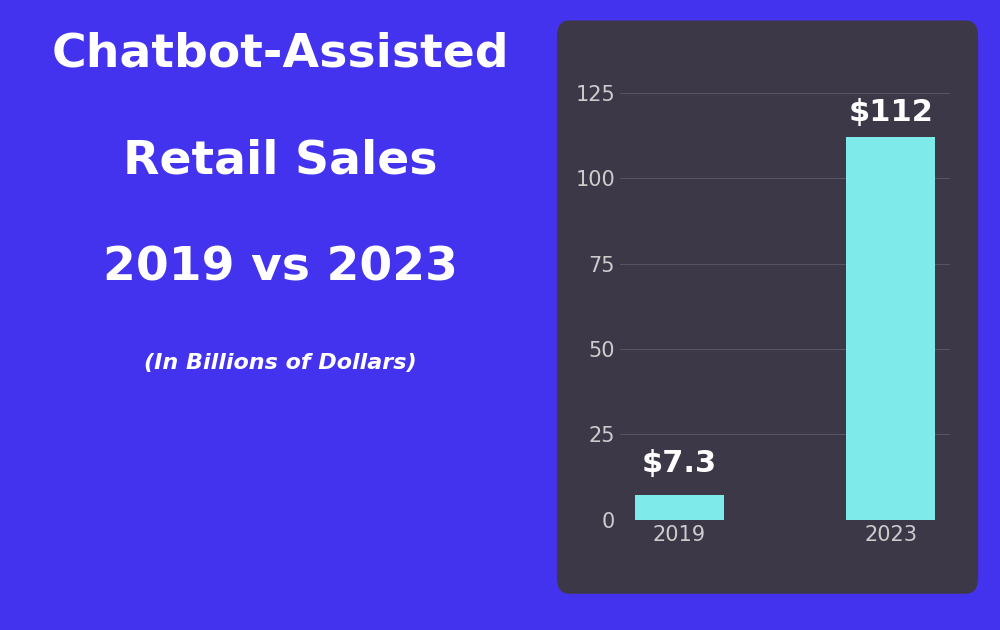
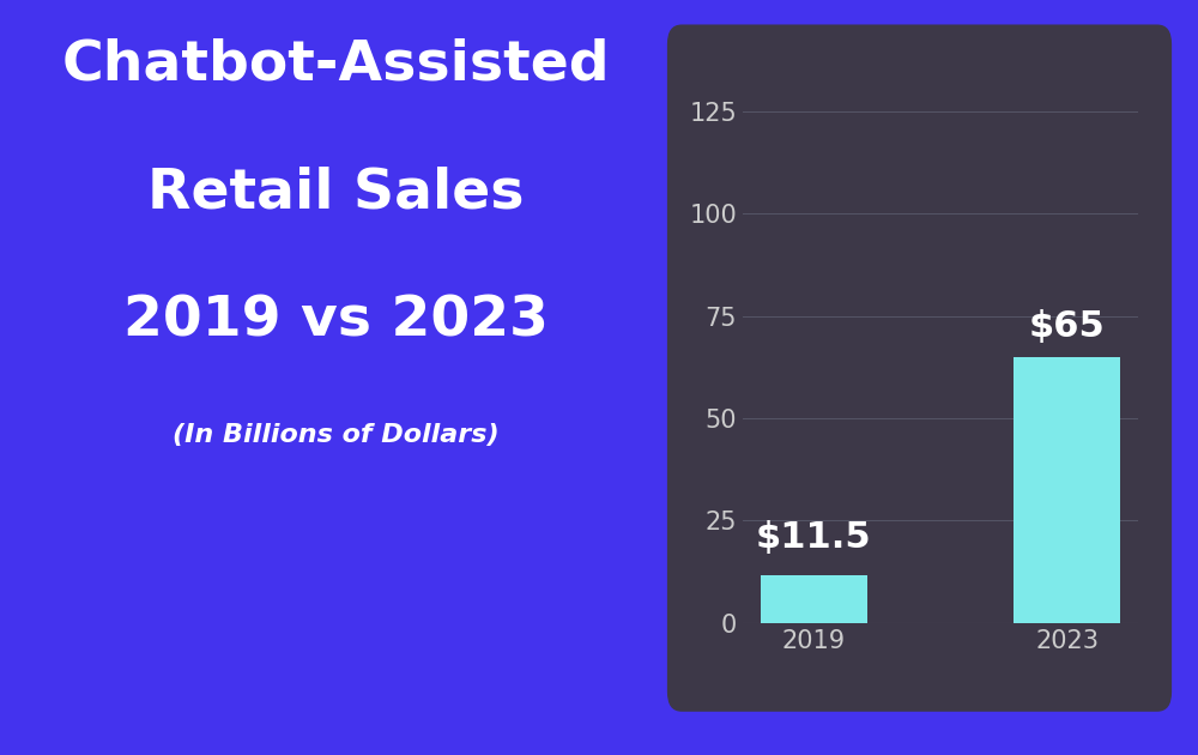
2019: $7.3 -> $11.5
2023: $112 -> $65
